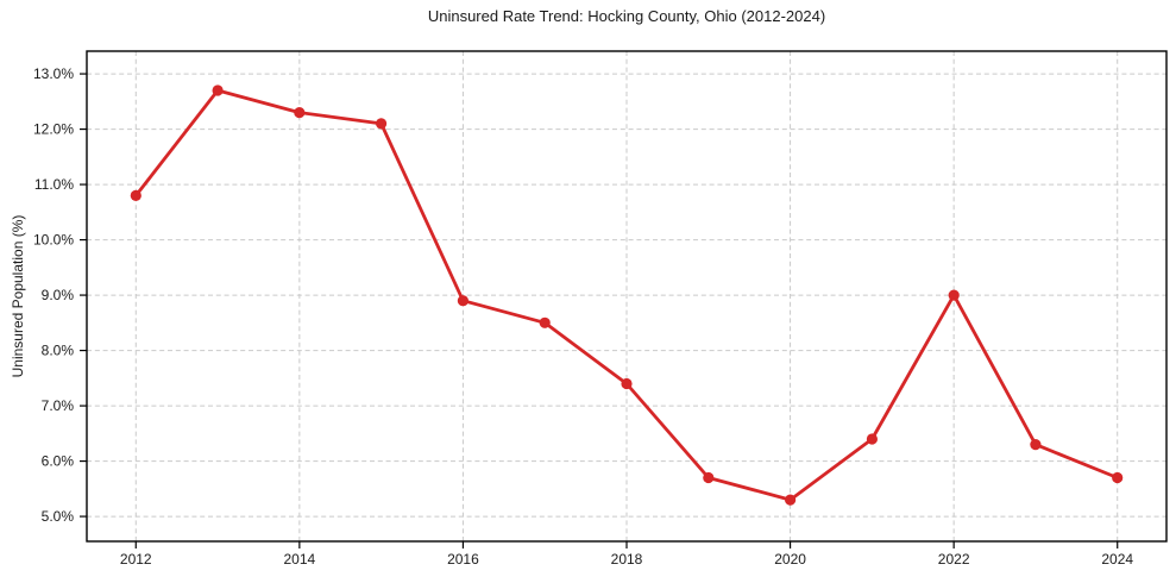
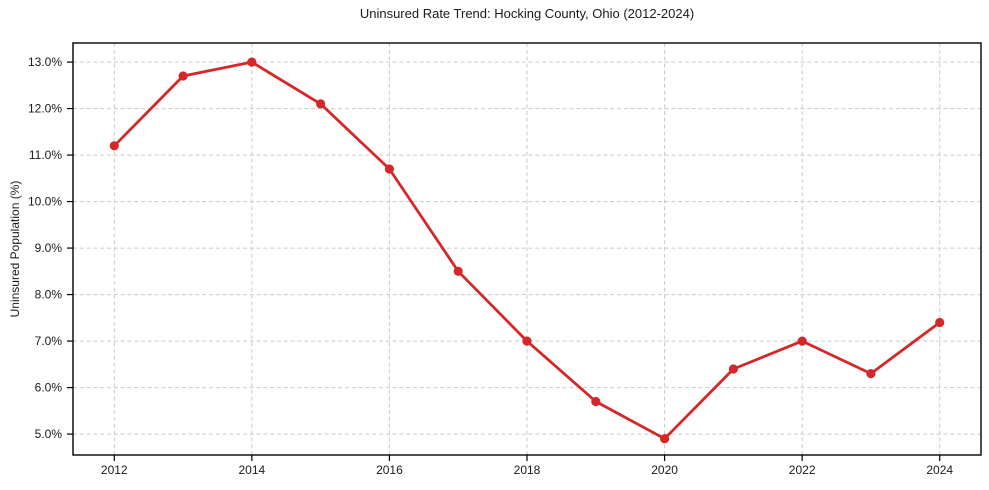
2012: 10.8% -> 11.2%
2014: 12.3% -> 13.0%
2016: 8.9% -> 10.7%
2018: 7.4% -> 7.0%
2020: 5.3% -> 4.9%
2022: 9.0% -> 7.0%
2024: 5.7% -> 7.4%
